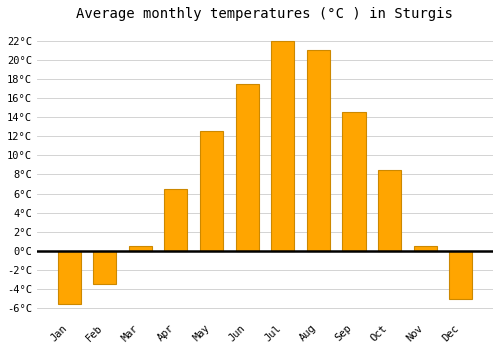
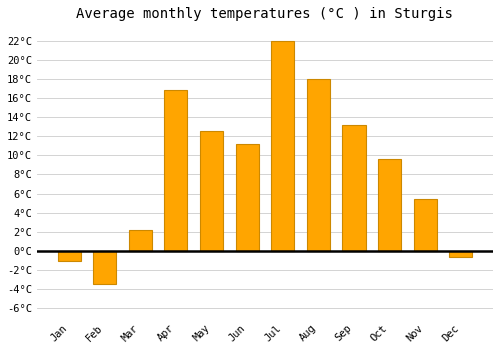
Jan: -5.5°C -> -1.0°C
Mar: 0.5°C -> 2.2°C
Apr: 6.5°C -> 16.8°C
Jun: 17.5°C -> 11.2°C
Aug: 21.0°C -> 18.0°C
Sep: 14.5°C -> 13.2°C
Oct: 8.5°C -> 9.6°C
Nov: 0.5°C -> 5.4°C
Dec: -5.0°C -> -0.6°C
